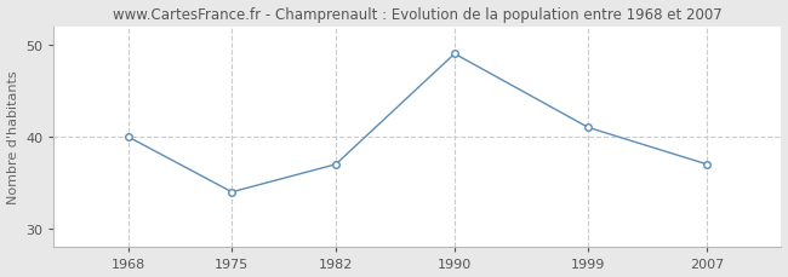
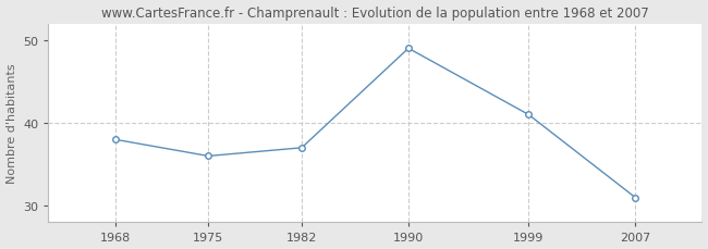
1968: 40 -> 38
1975: 34 -> 36
2007: 37 -> 31
